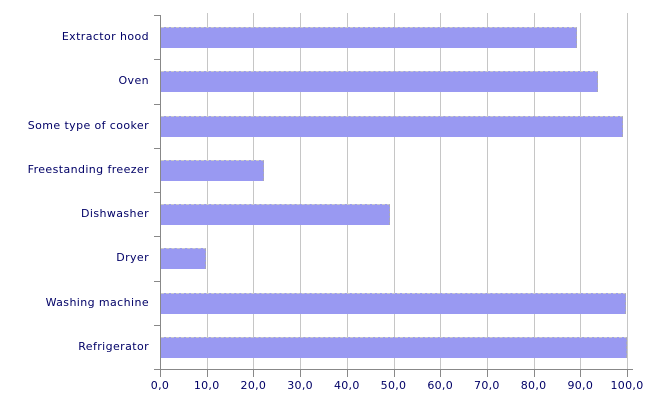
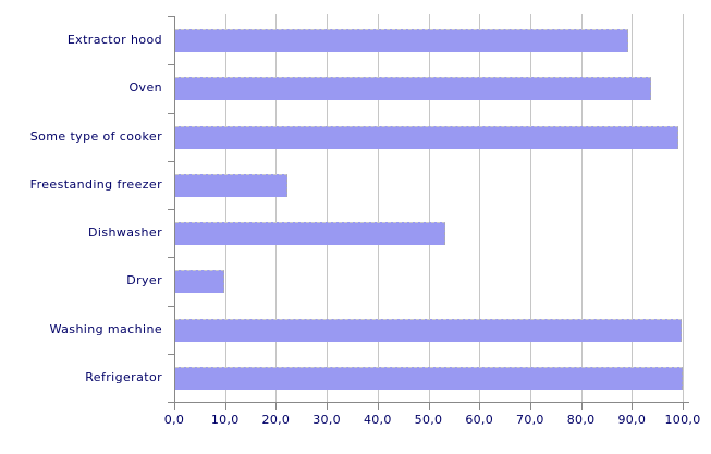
Dishwasher: 49 -> 53
